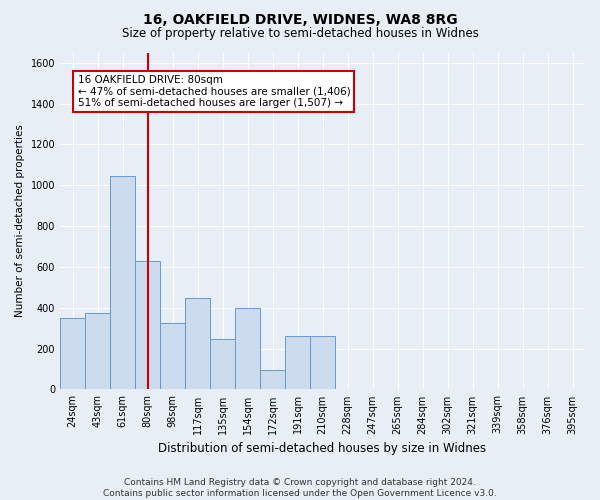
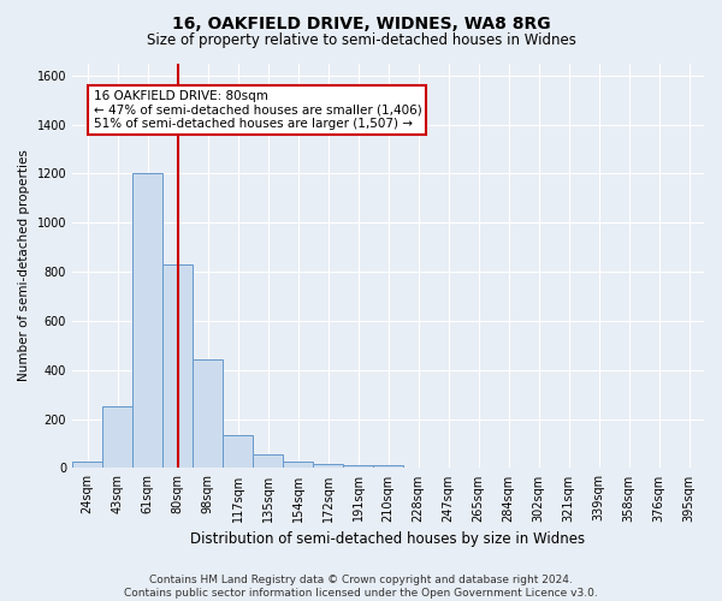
24sqm: 350 -> 25
43sqm: 375 -> 250
61sqm: 1045 -> 1200
80sqm: 630 -> 830
98sqm: 325 -> 445
117sqm: 450 -> 135
135sqm: 245 -> 55
154sqm: 400 -> 25
172sqm: 95 -> 18
191sqm: 260 -> 12
210sqm: 260 -> 10
